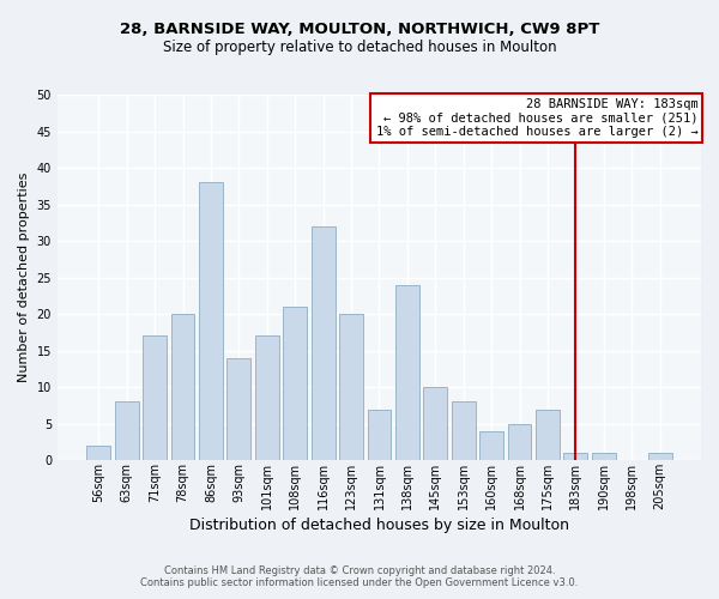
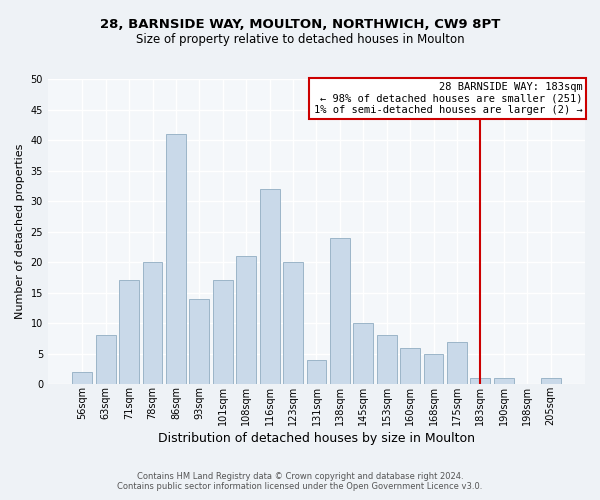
86sqm: 38 -> 41
131sqm: 7 -> 4
160sqm: 4 -> 6
